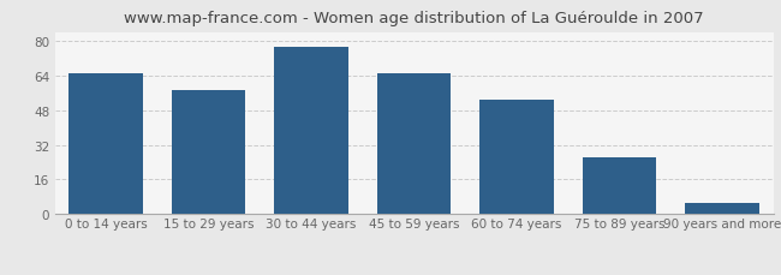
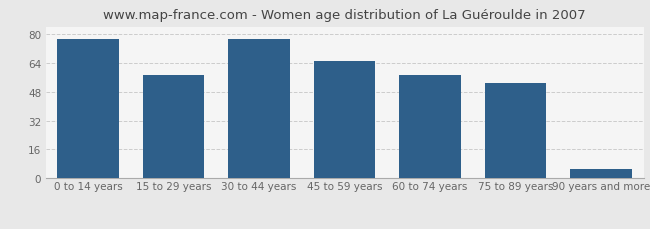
0 to 14 years: 65 -> 77
60 to 74 years: 53 -> 57
75 to 89 years: 26 -> 53
